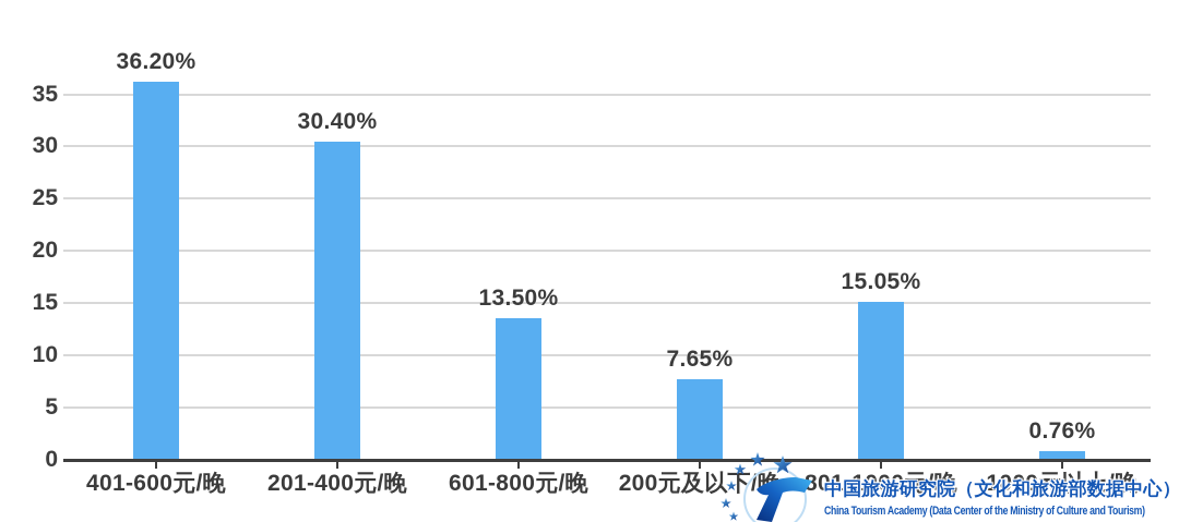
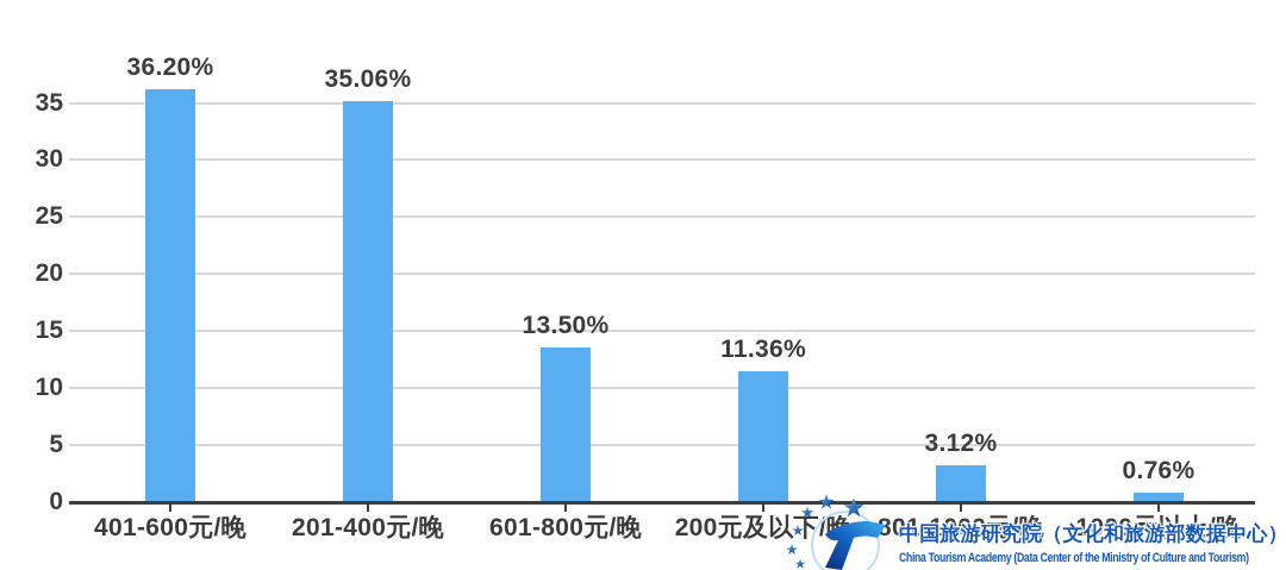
201-400元/晚: 30.40% -> 35.06%
200元及以下/晚: 7.65% -> 11.36%
801-1000元/晚: 15.05% -> 3.12%
